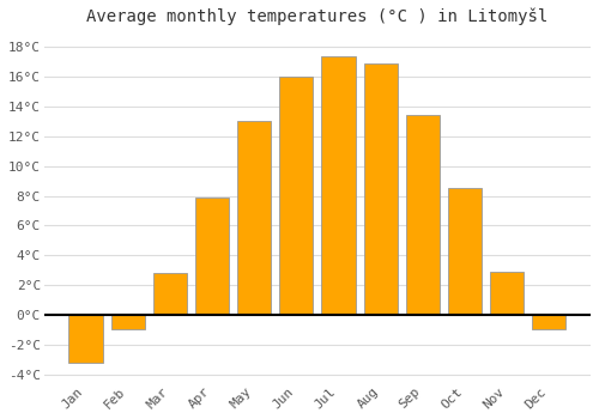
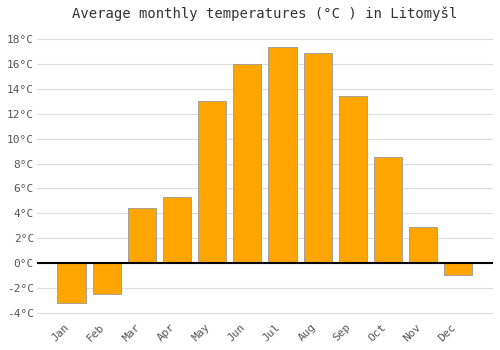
Feb: -1.0°C -> -2.5°C
Mar: 2.8°C -> 4.4°C
Apr: 7.9°C -> 5.3°C
